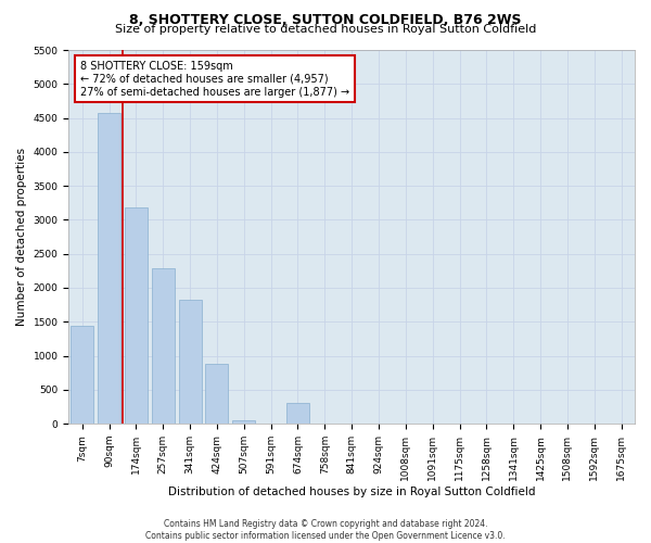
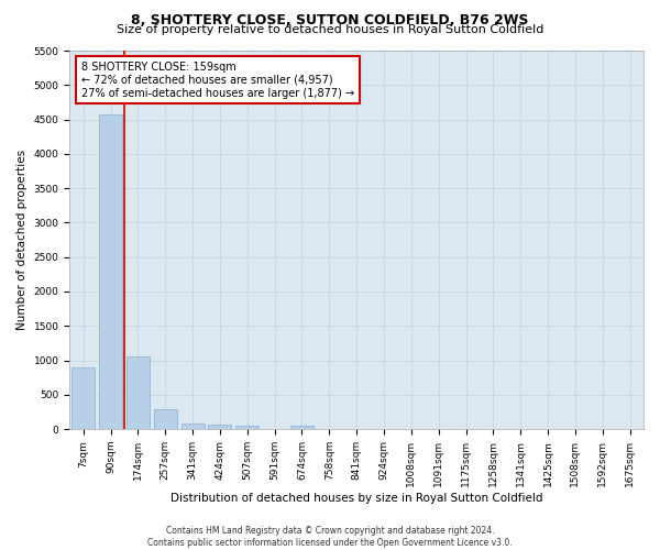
7sqm: 1440 -> 900
174sqm: 3180 -> 1060
257sqm: 2280 -> 300
341sqm: 1820 -> 80
424sqm: 880 -> 60
674sqm: 300 -> 60
